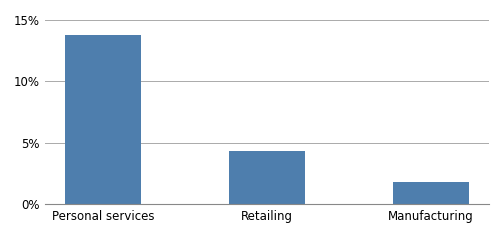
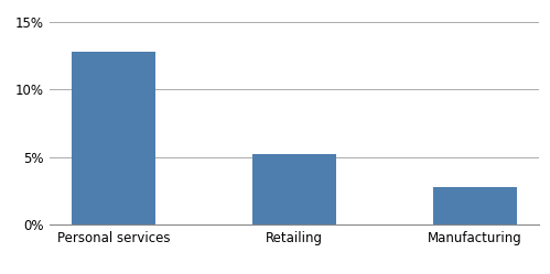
Personal services: 13.8% -> 12.8%
Retailing: 4.3% -> 5.2%
Manufacturing: 1.8% -> 2.8%
